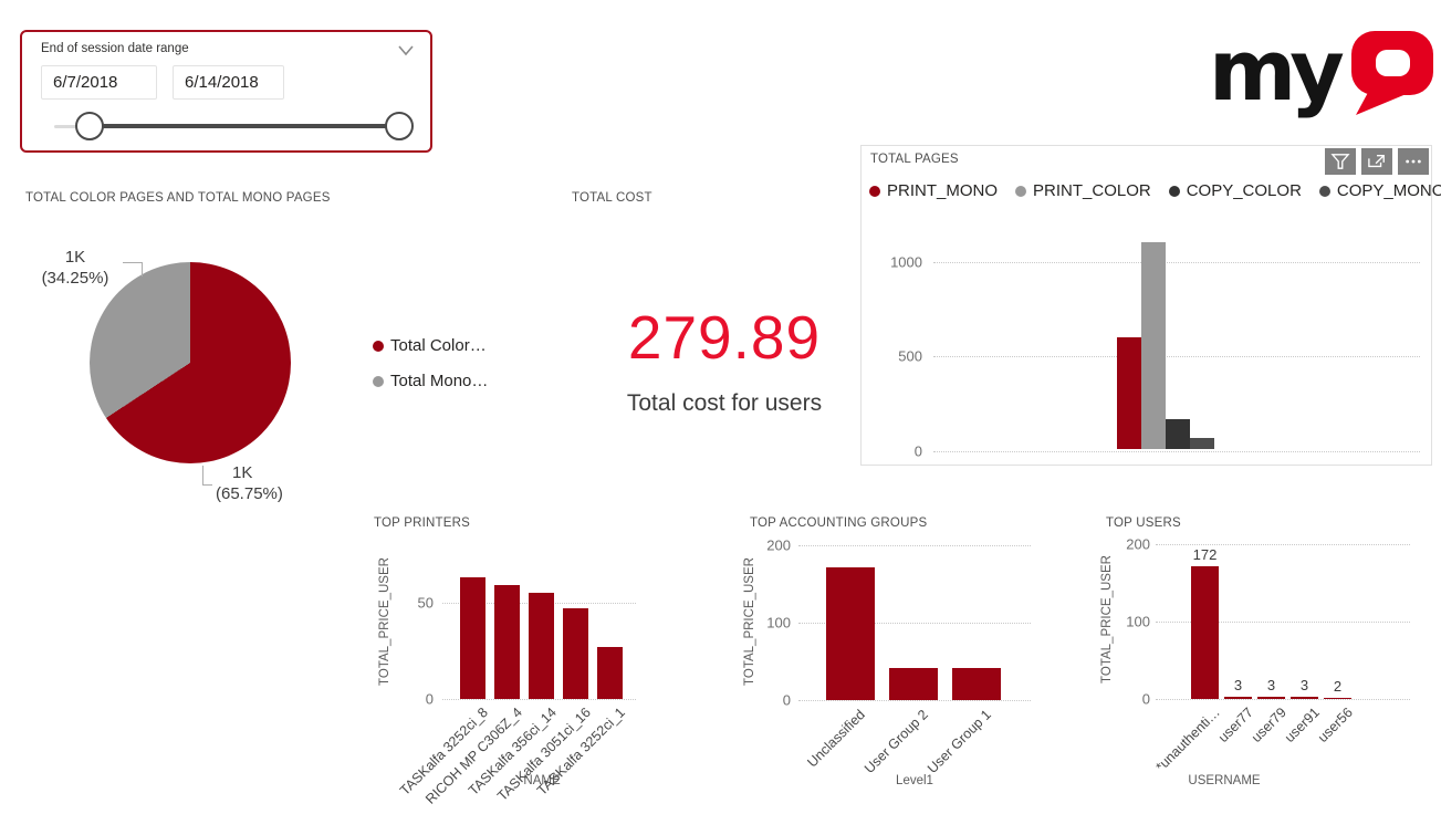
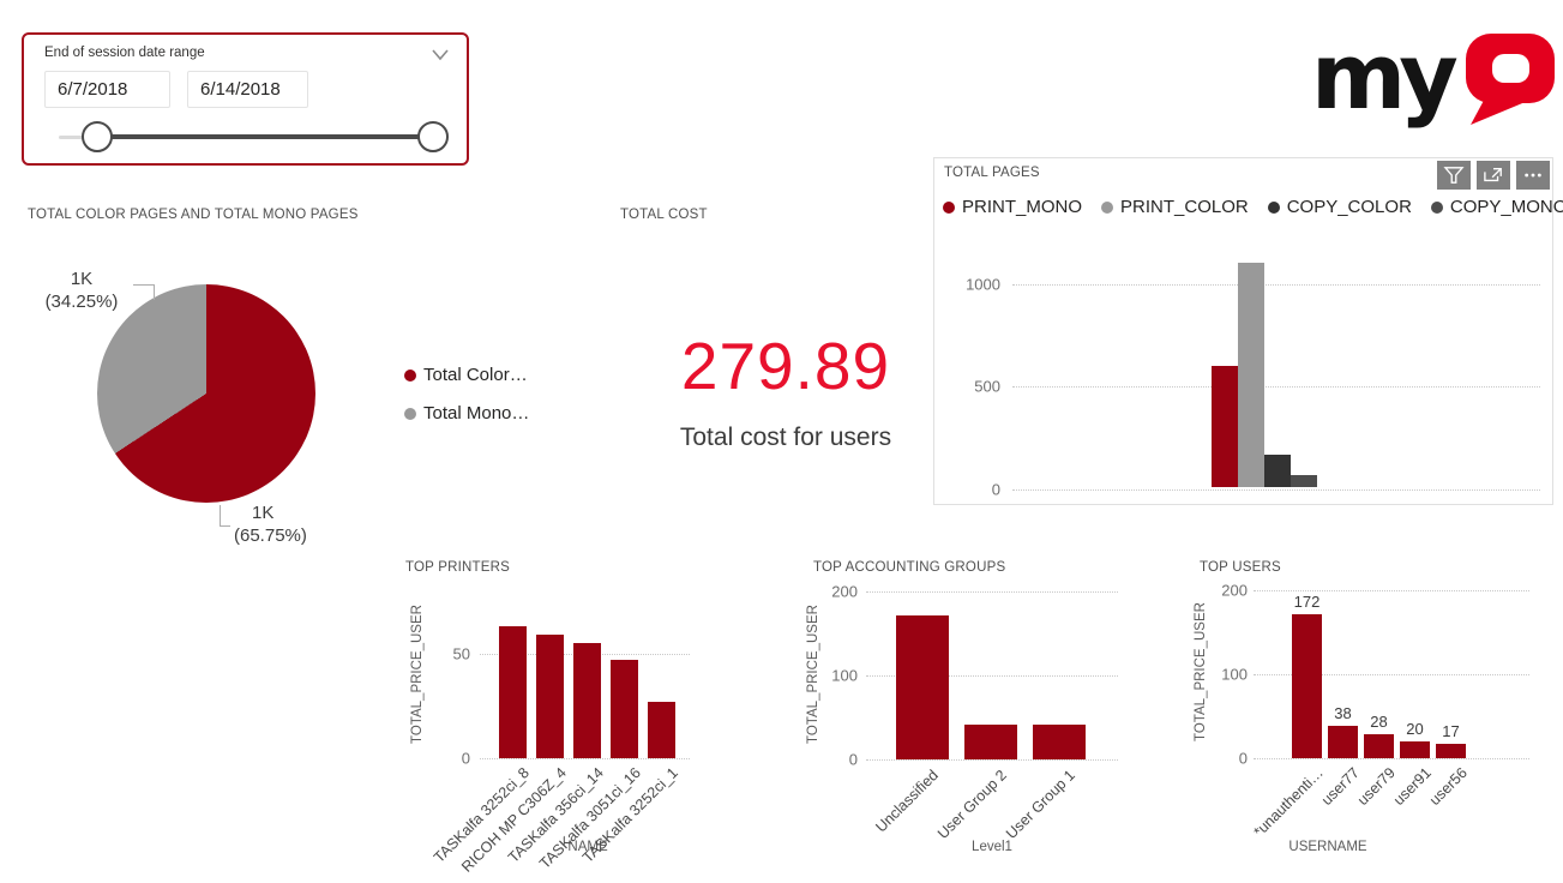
TOP USERS/user77: 3 -> 38
TOP USERS/user79: 3 -> 28
TOP USERS/user91: 3 -> 20
TOP USERS/user56: 2 -> 17
